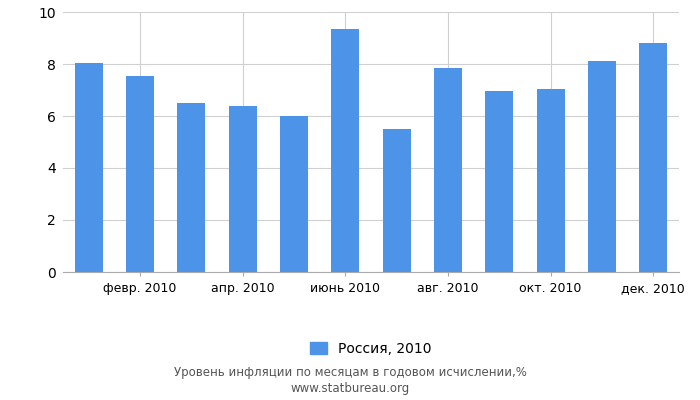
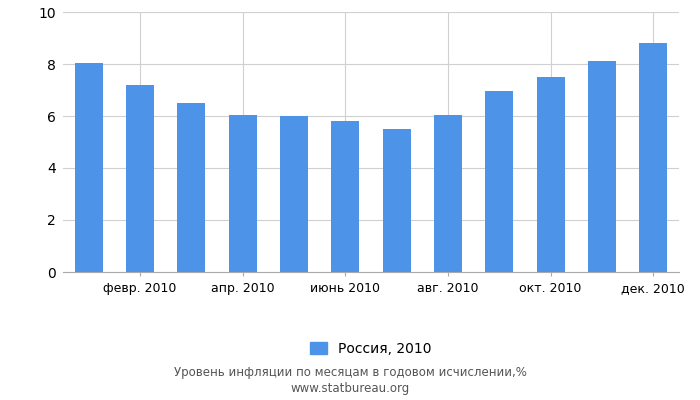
февр. 2010: 7.55 -> 7.20
апр. 2010: 6.40 -> 6.05
июнь 2010: 9.35 -> 5.80
авг. 2010: 7.85 -> 6.05
окт. 2010: 7.05 -> 7.50
